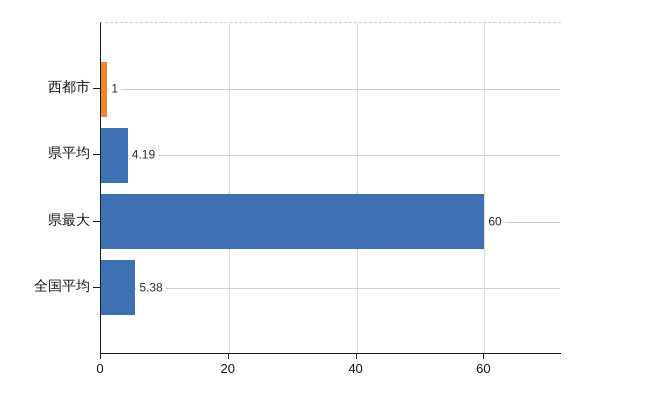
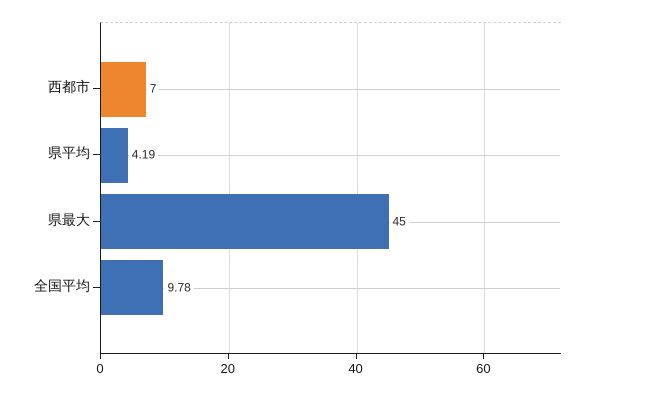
西都市: 1 -> 7
県最大: 60 -> 45
全国平均: 5.38 -> 9.78
